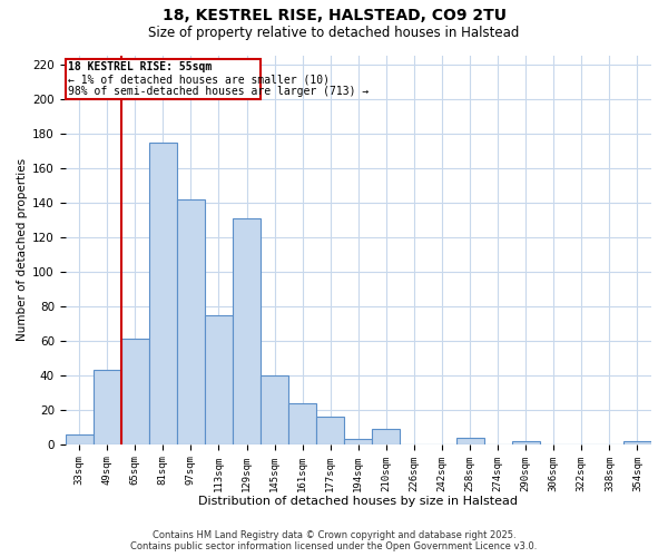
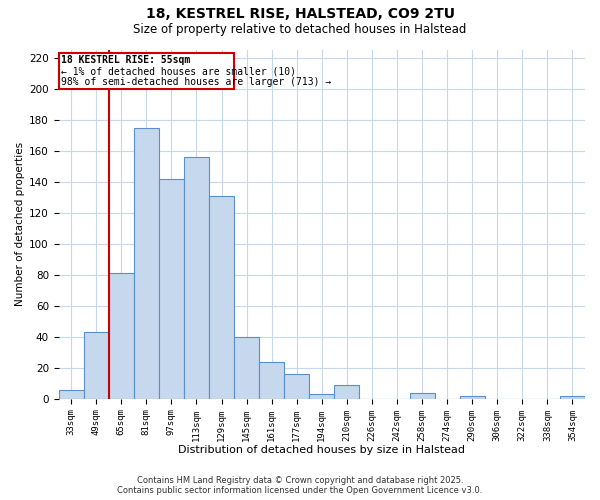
65sqm: 61 -> 81
113sqm: 75 -> 156
